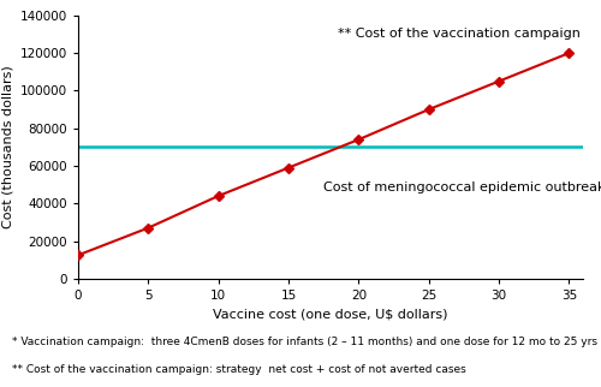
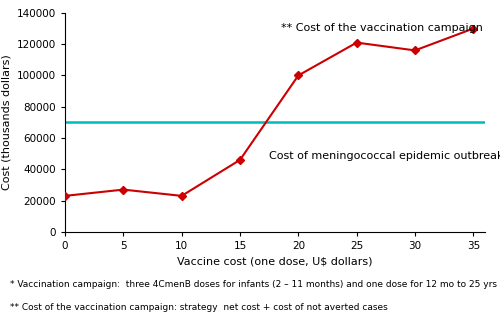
0: 12000 -> 23000
10: 44000 -> 23000
15: 59000 -> 46000
20: 74000 -> 100000
25: 90000 -> 121000
30: 105000 -> 116000
35: 120000 -> 130000
